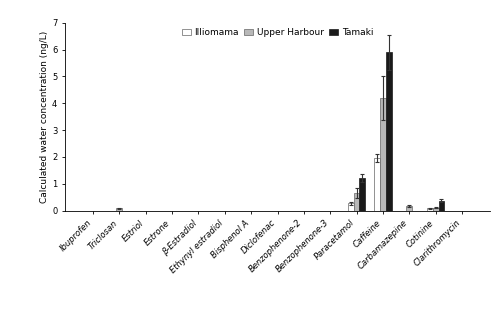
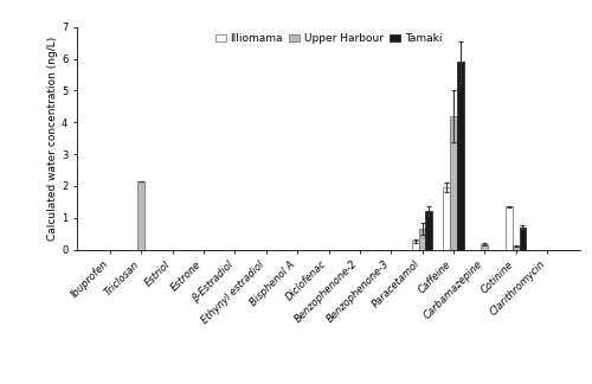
Upper Harbour/Triclosan: 0.08 -> 2.15
Illiomama/Cotinine: 0.08 -> 1.35
Tamaki/Cotinine: 0.37 -> 0.70
